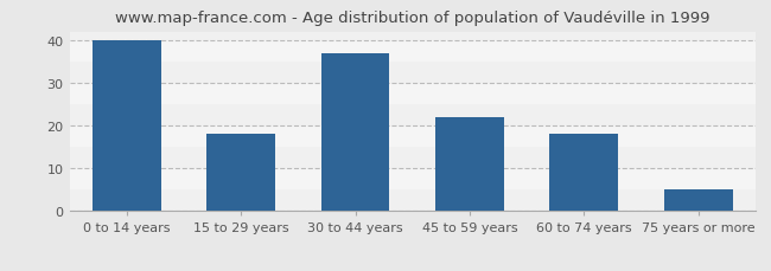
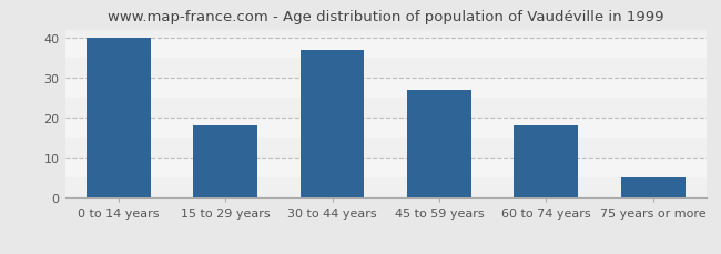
45 to 59 years: 22 -> 27
